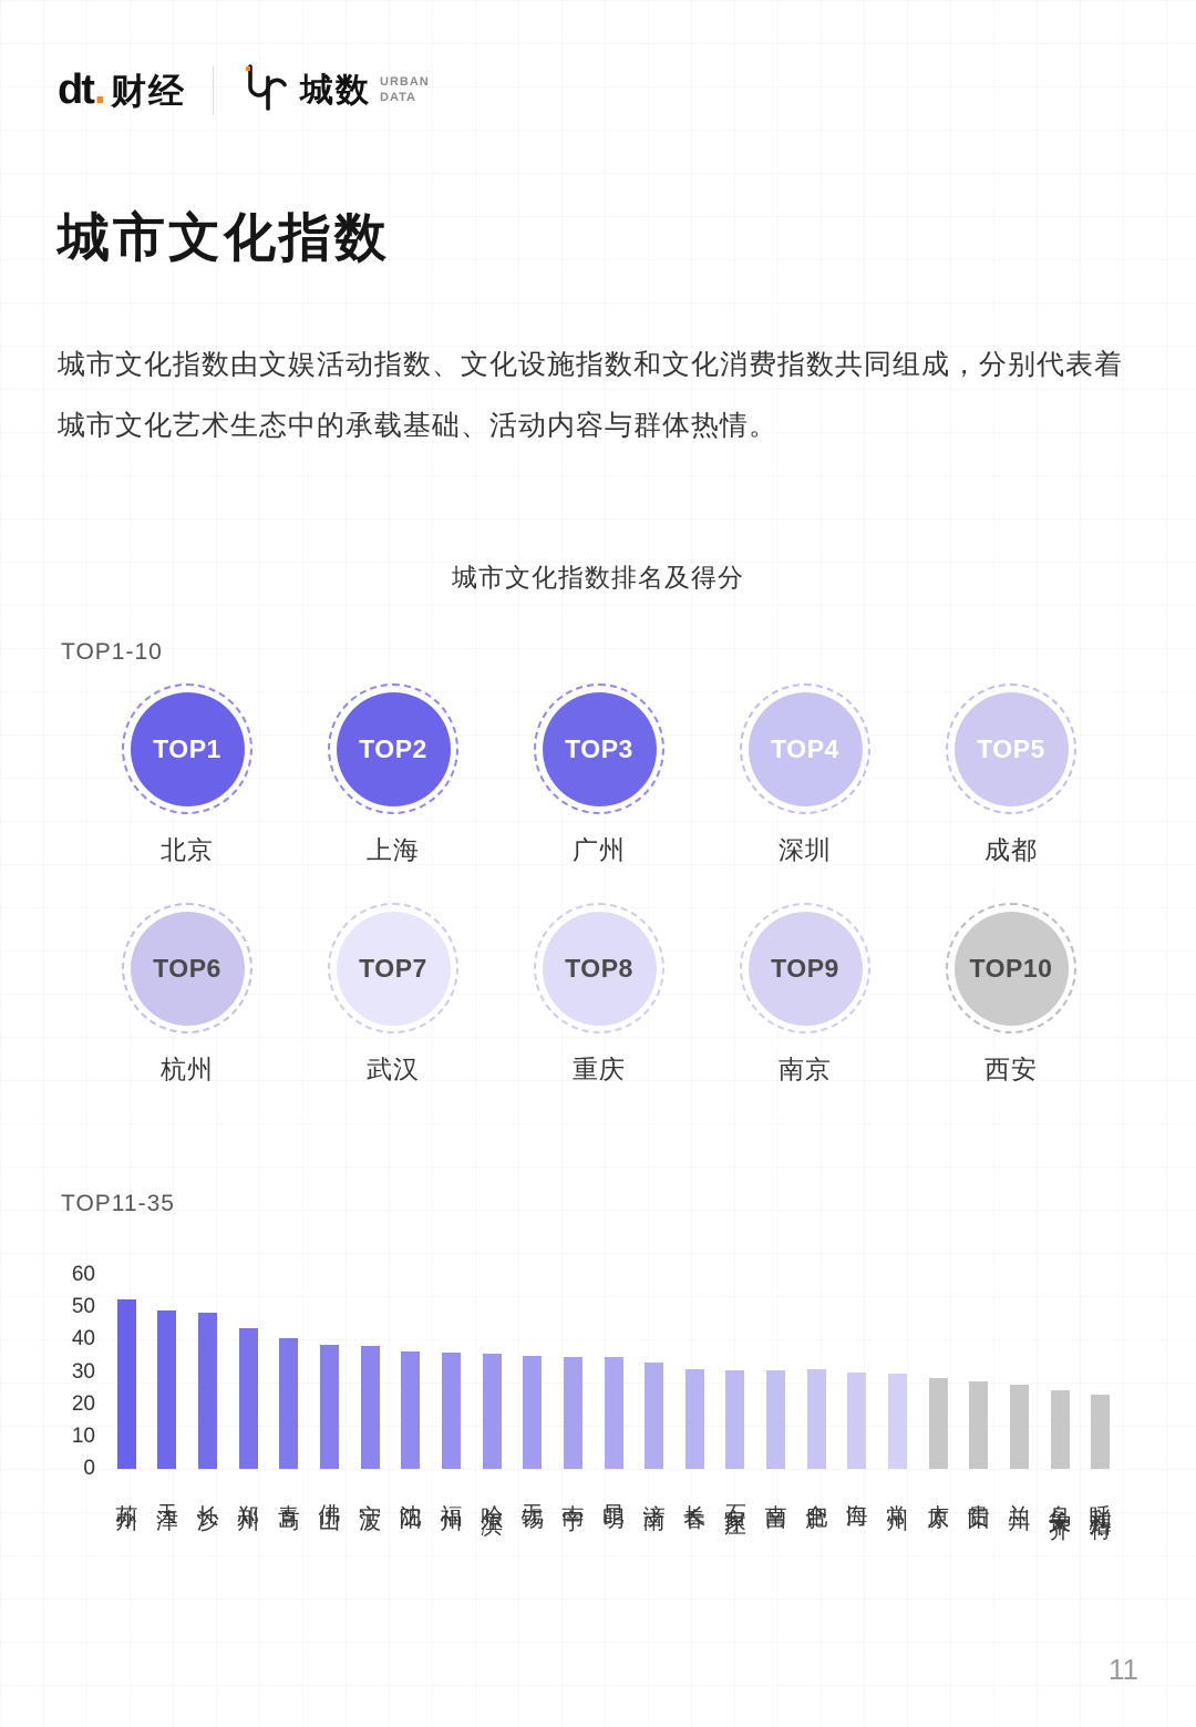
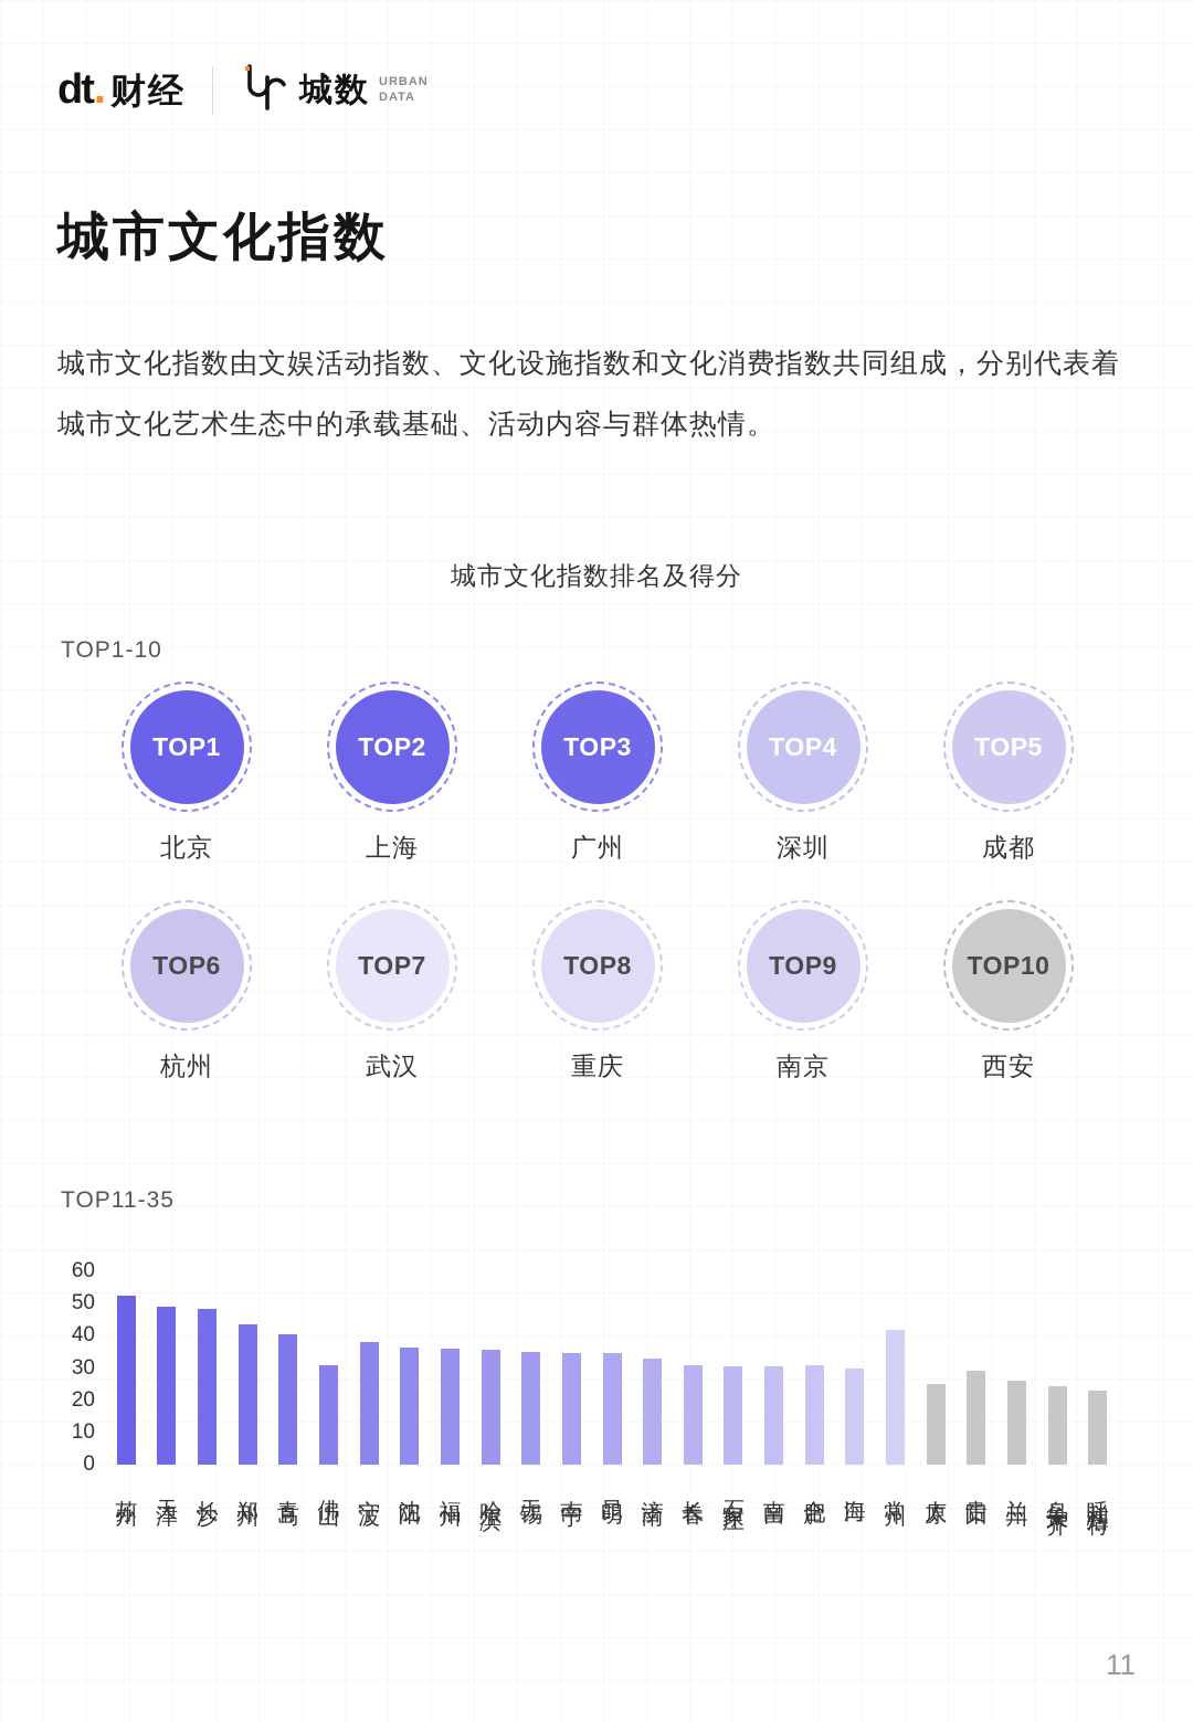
佛山: 38 -> 31
常州: 30 -> 42
太原: 28 -> 25
贵阳: 27 -> 29
